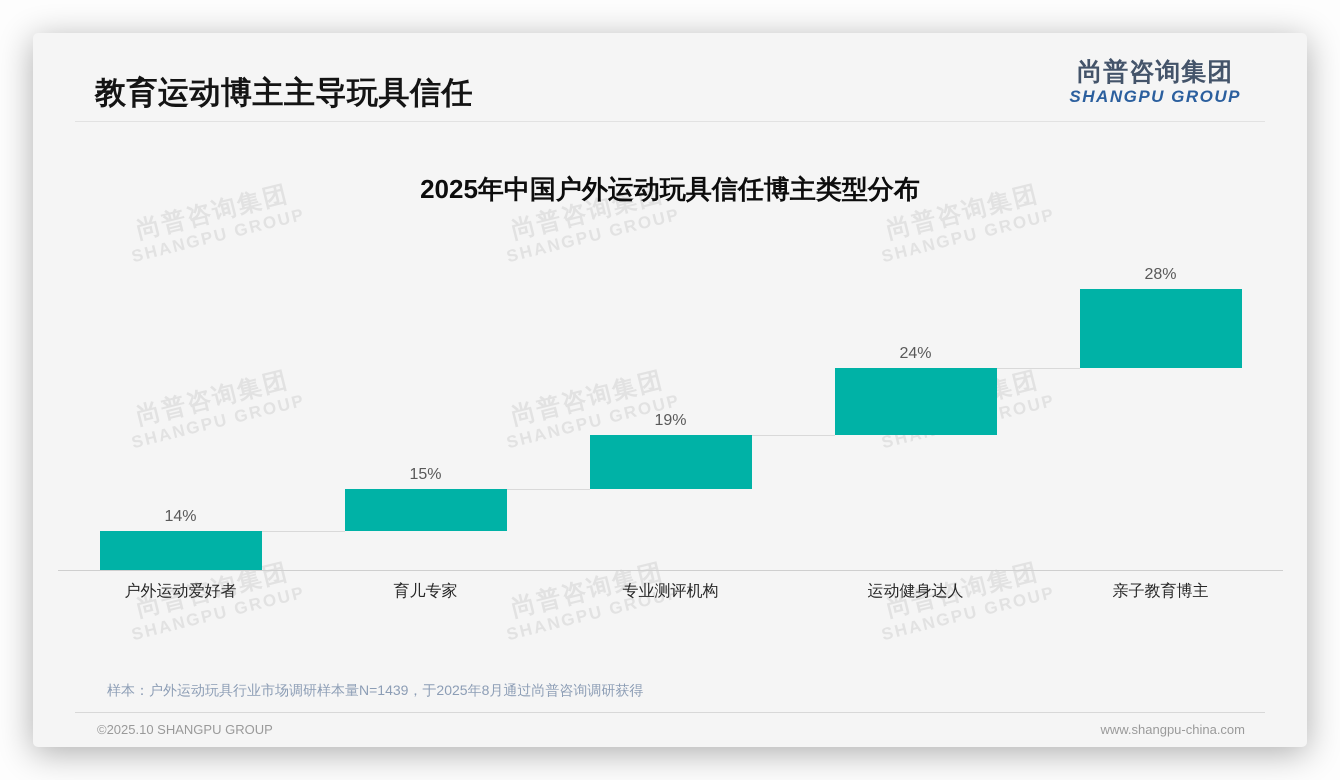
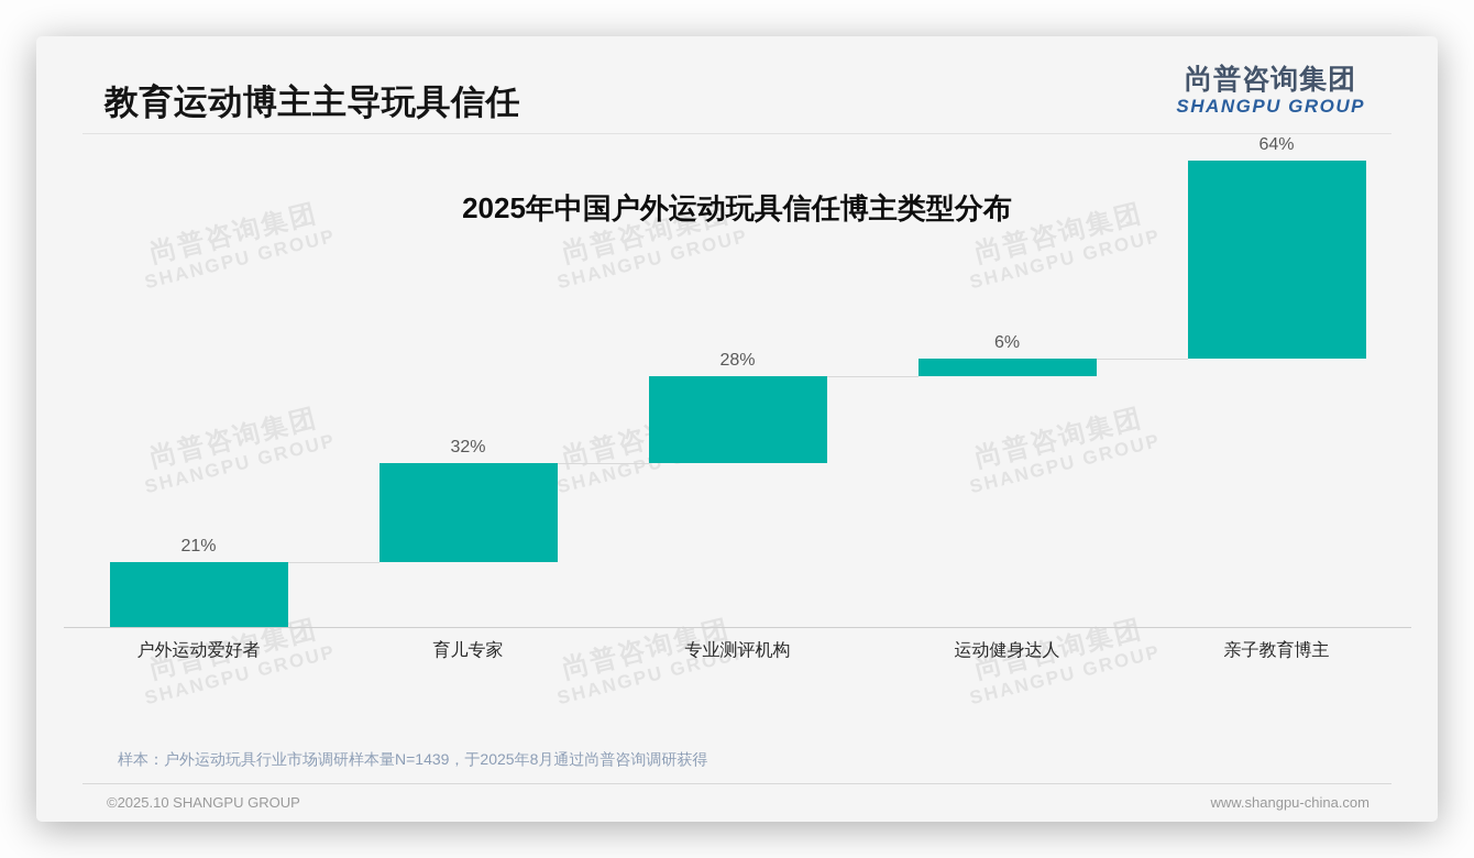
户外运动爱好者: 14% -> 21%
育儿专家: 15% -> 32%
专业测评机构: 19% -> 28%
运动健身达人: 24% -> 6%
亲子教育博主: 28% -> 64%
